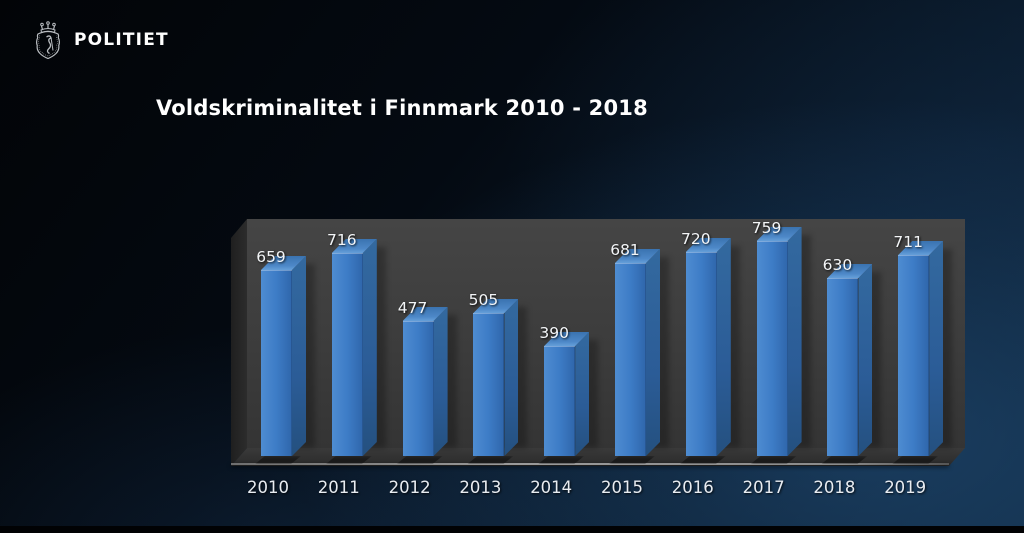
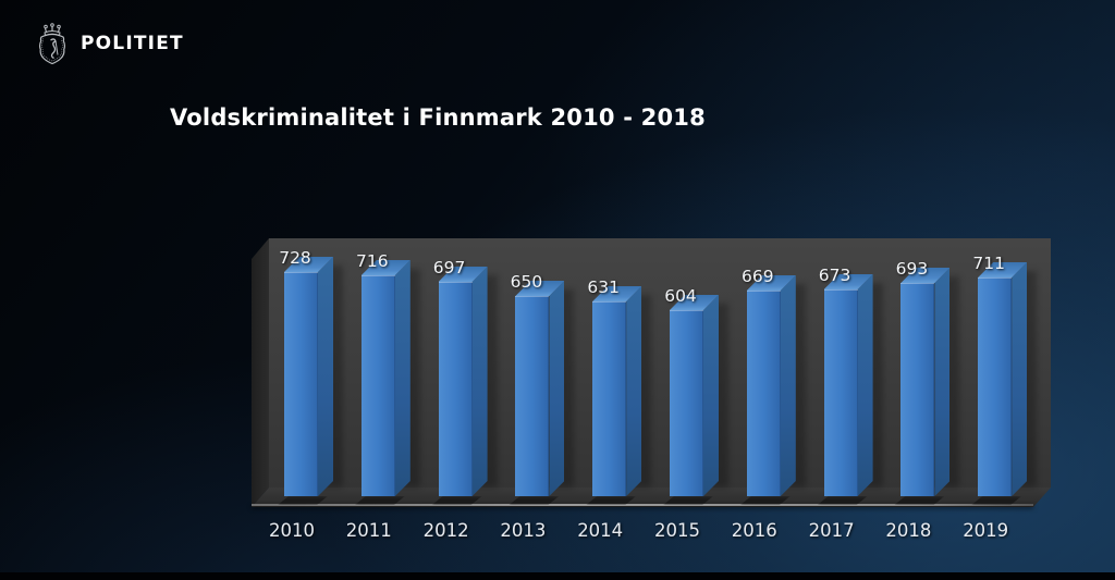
2010: 659 -> 728
2012: 477 -> 697
2013: 505 -> 650
2014: 390 -> 631
2015: 681 -> 604
2016: 720 -> 669
2017: 759 -> 673
2018: 630 -> 693
